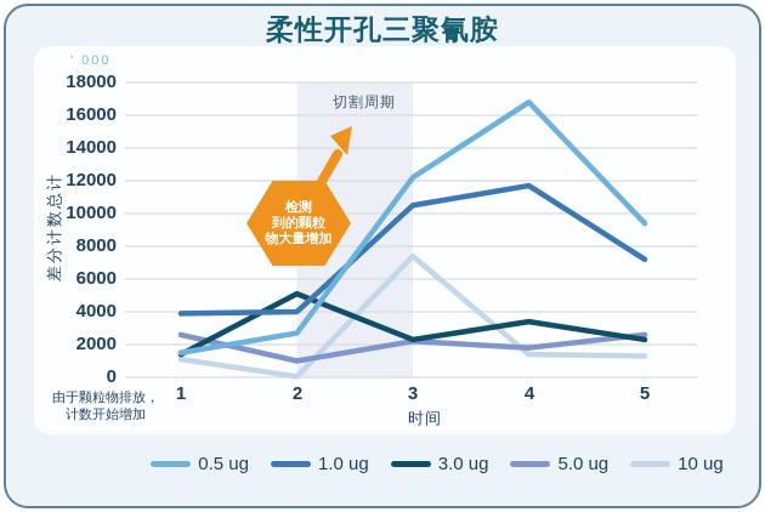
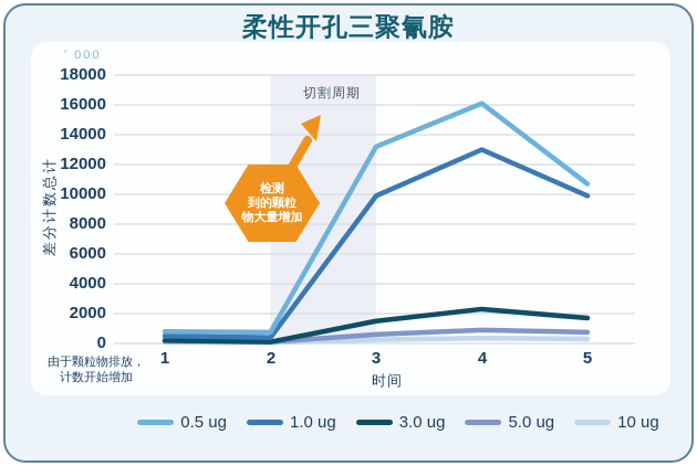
0.5 ug/1: 1500 -> 800
1.0 ug/1: 3900 -> 500
3.0 ug/1: 1400 -> 200
5.0 ug/1: 2600 -> 200
10 ug/1: 1100 -> 100
0.5 ug/2: 2700 -> 800
1.0 ug/2: 4000 -> 400
3.0 ug/2: 5100 -> 100
5.0 ug/2: 1000 -> 100
0.5 ug/3: 12200 -> 13200
1.0 ug/3: 10500 -> 9900
3.0 ug/3: 2300 -> 1500
5.0 ug/3: 2200 -> 600
10 ug/3: 7400 -> 200
0.5 ug/4: 16800 -> 16100
1.0 ug/4: 11700 -> 13000
3.0 ug/4: 3400 -> 2300
5.0 ug/4: 1800 -> 900
10 ug/4: 1400 -> 400
0.5 ug/5: 9400 -> 10700
1.0 ug/5: 7200 -> 9900
3.0 ug/5: 2300 -> 1700
5.0 ug/5: 2600 -> 800
10 ug/5: 1300 -> 300
